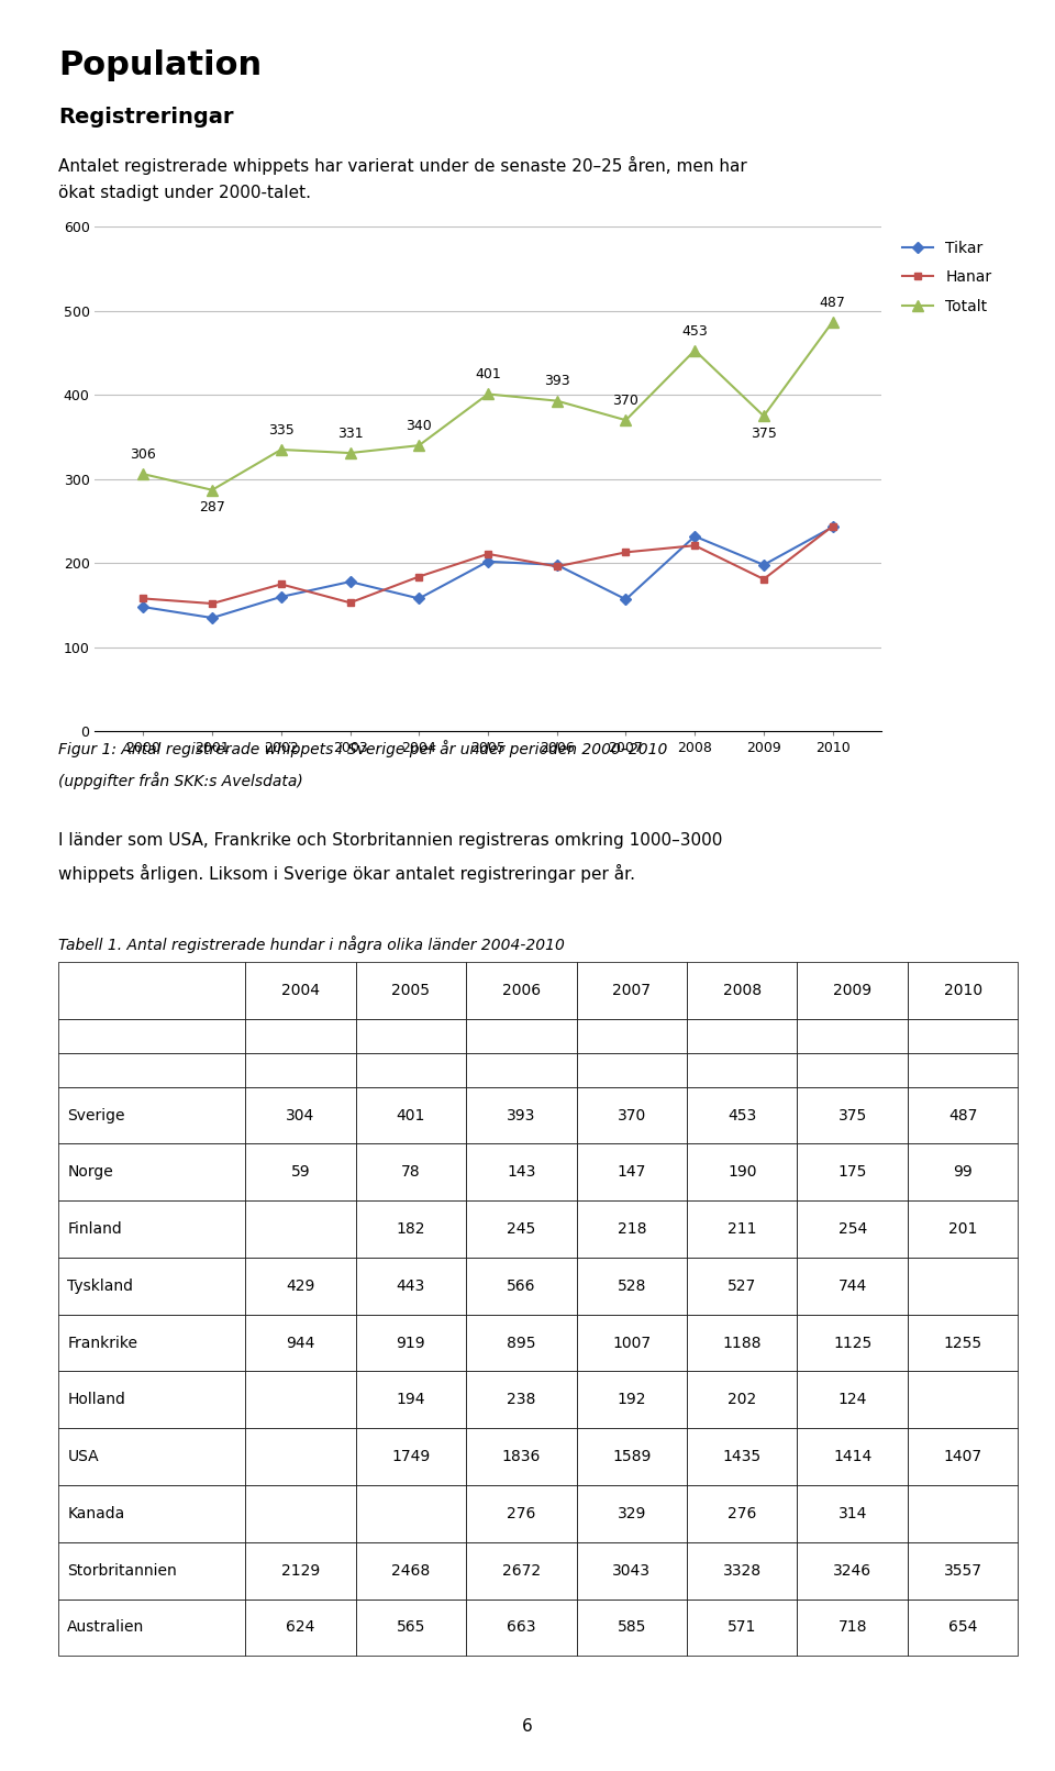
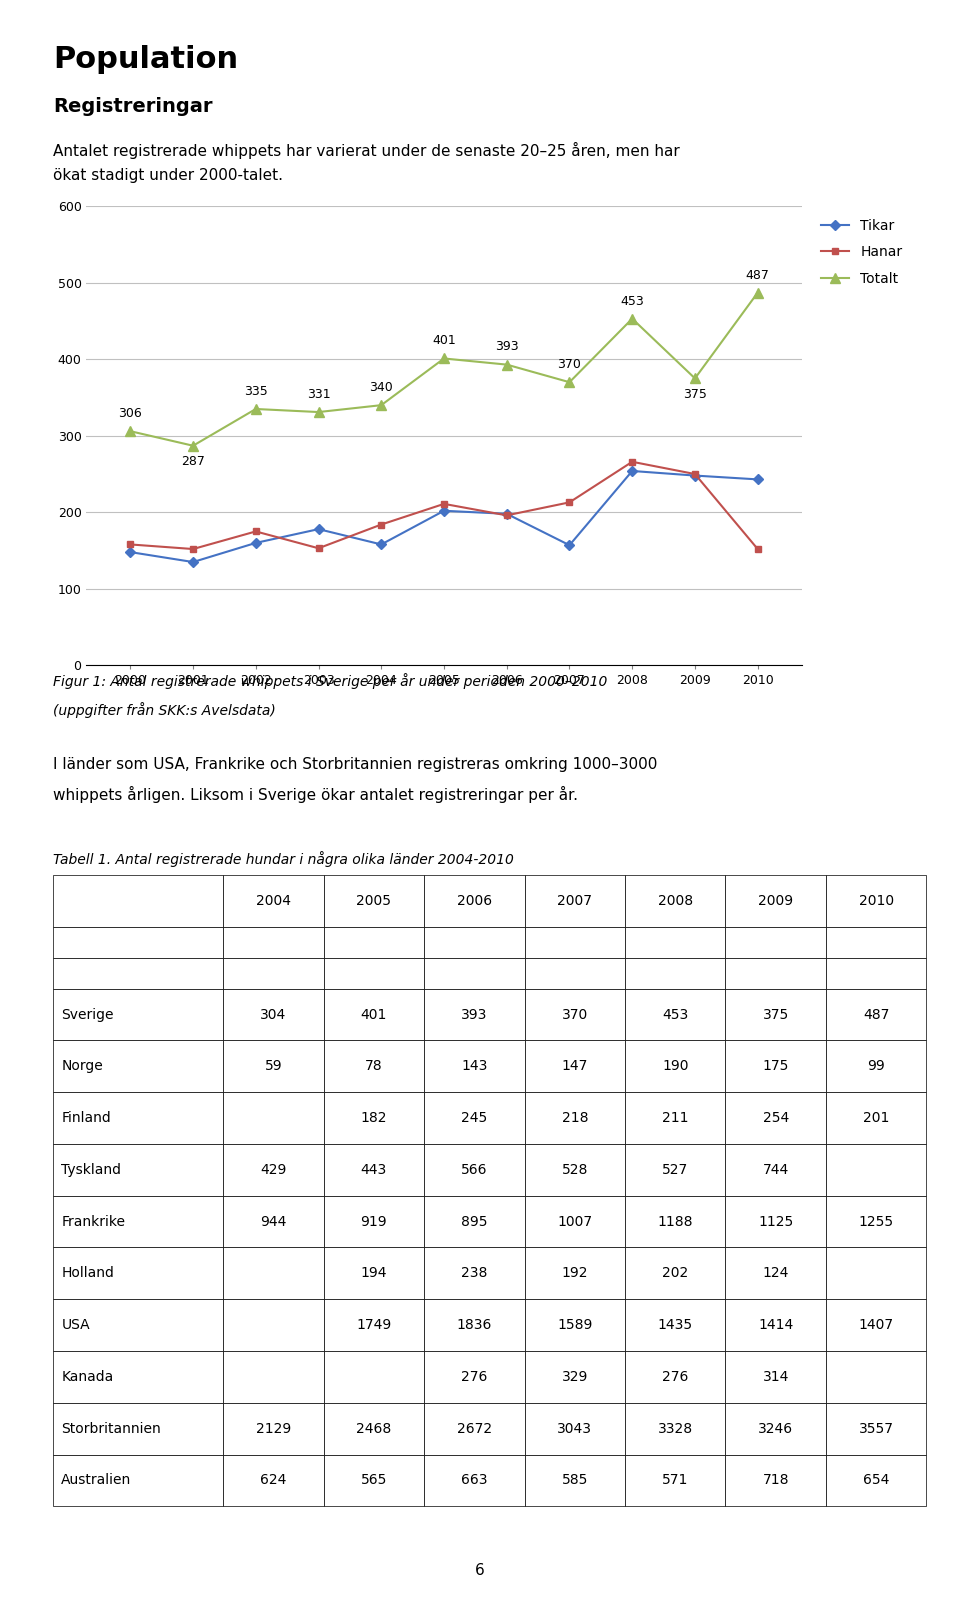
Tikar/2008: 232 -> 254
Hanar/2008: 221 -> 266
Tikar/2009: 198 -> 248
Hanar/2009: 181 -> 250
Hanar/2010: 244 -> 152
